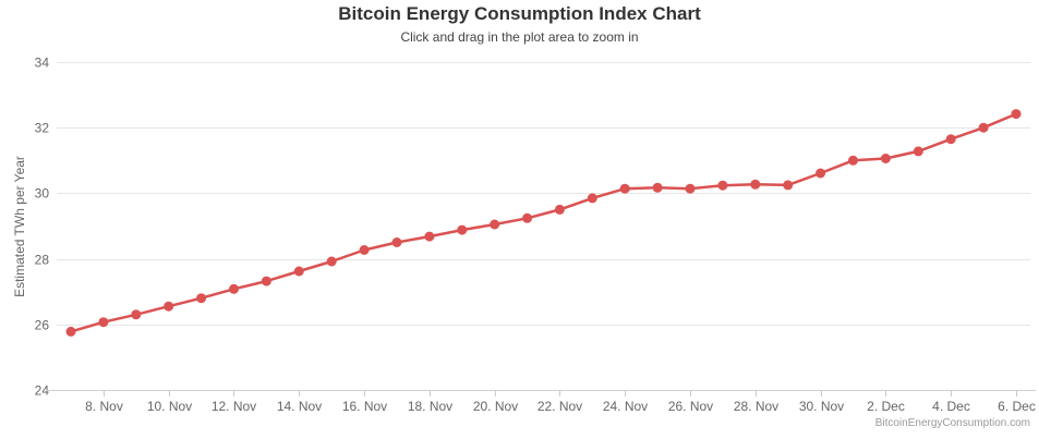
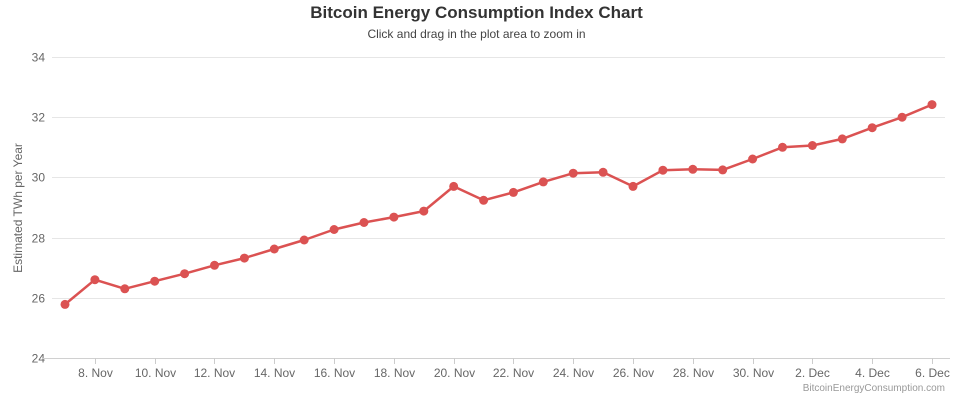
8. Nov: 26.1 -> 26.6
20. Nov: 29.1 -> 29.7
26. Nov: 30.1 -> 29.7
